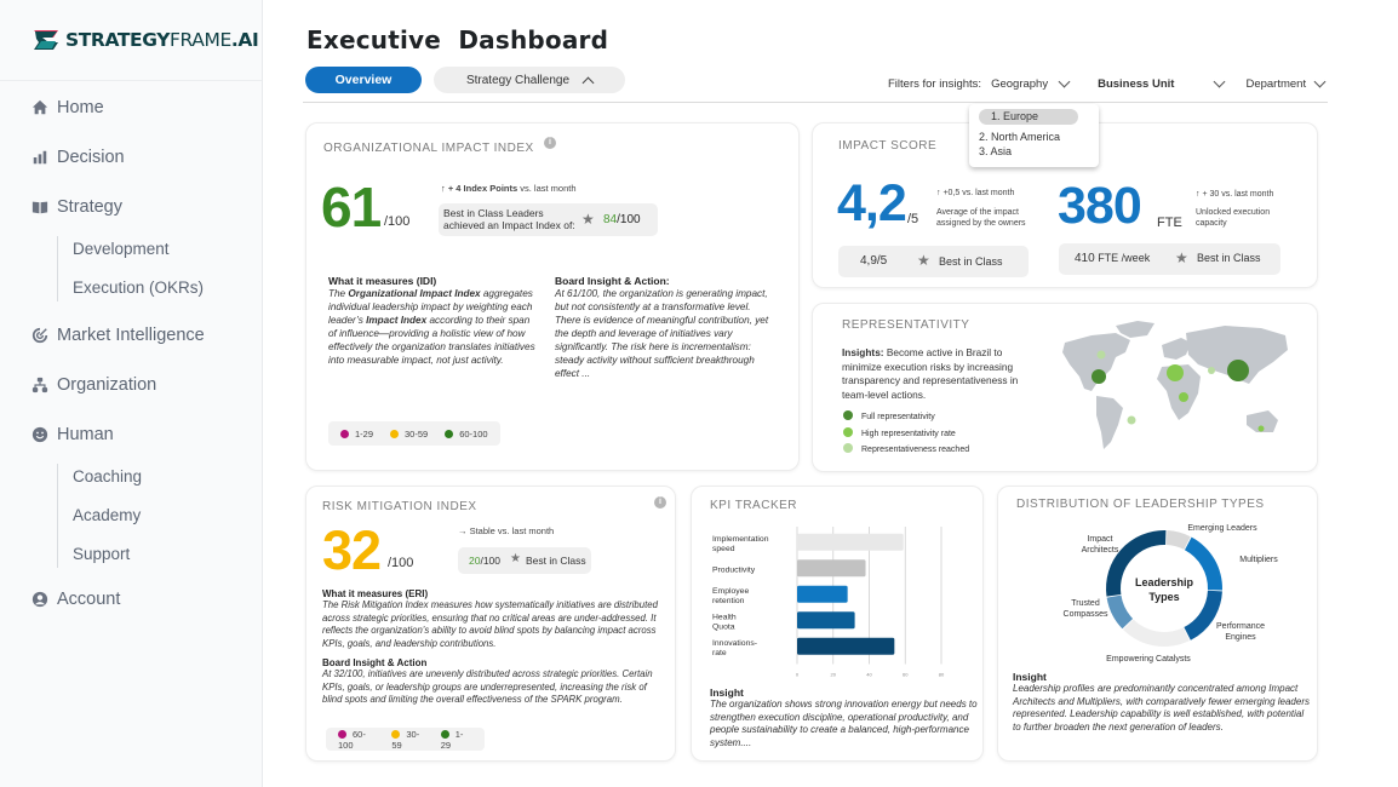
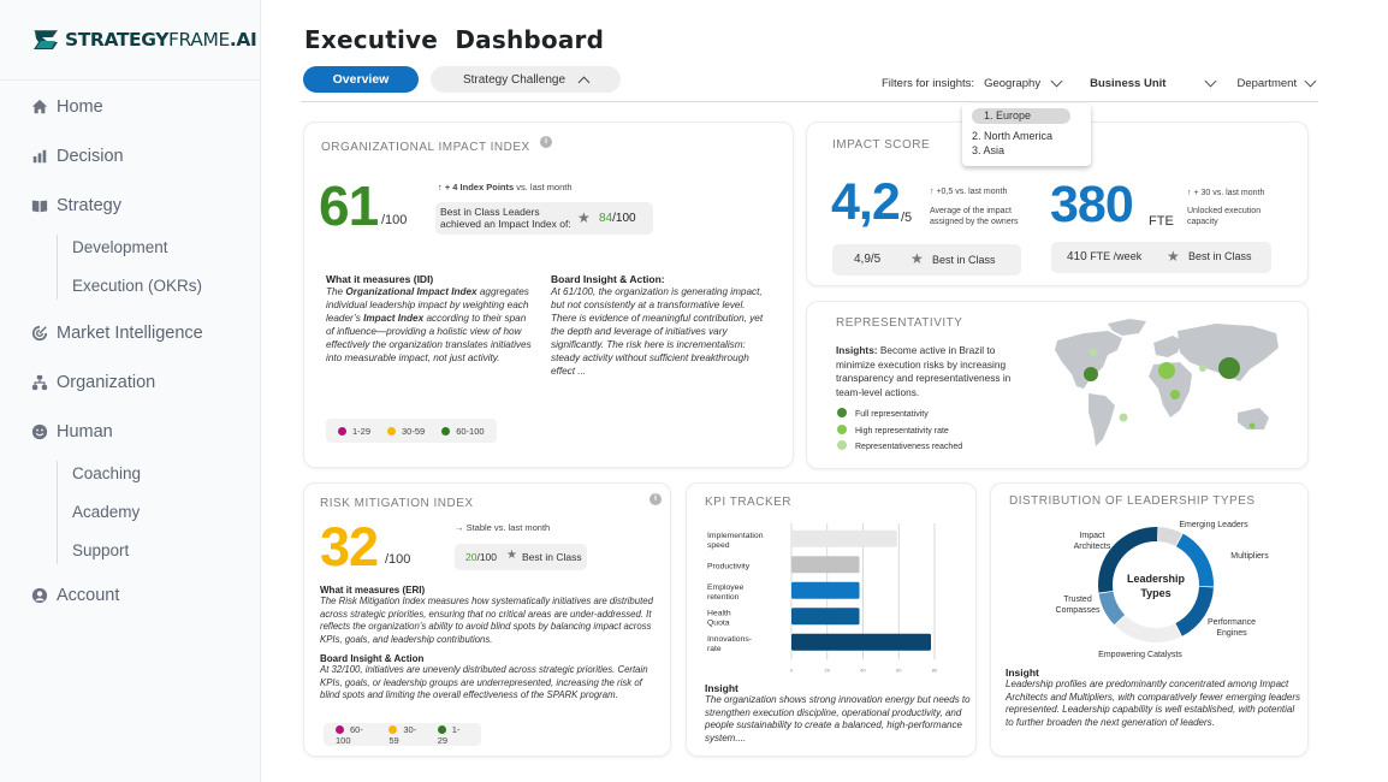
Employee retention: 28 -> 38
Health Quota: 32 -> 38
Innovations-rate: 54 -> 78
